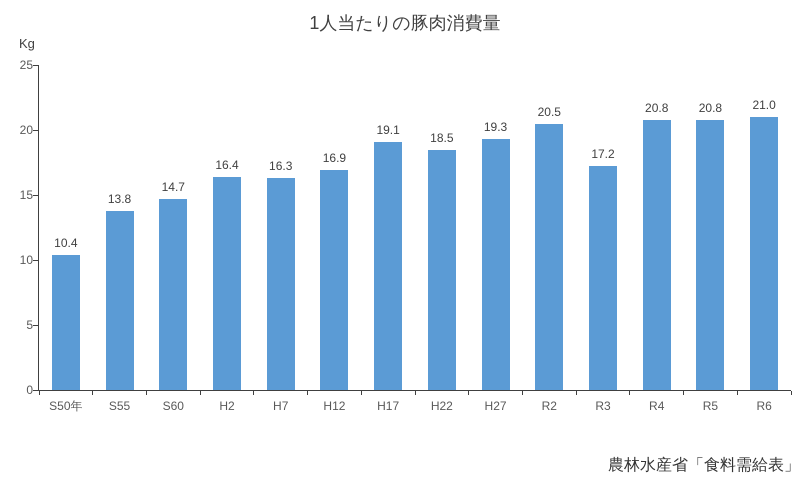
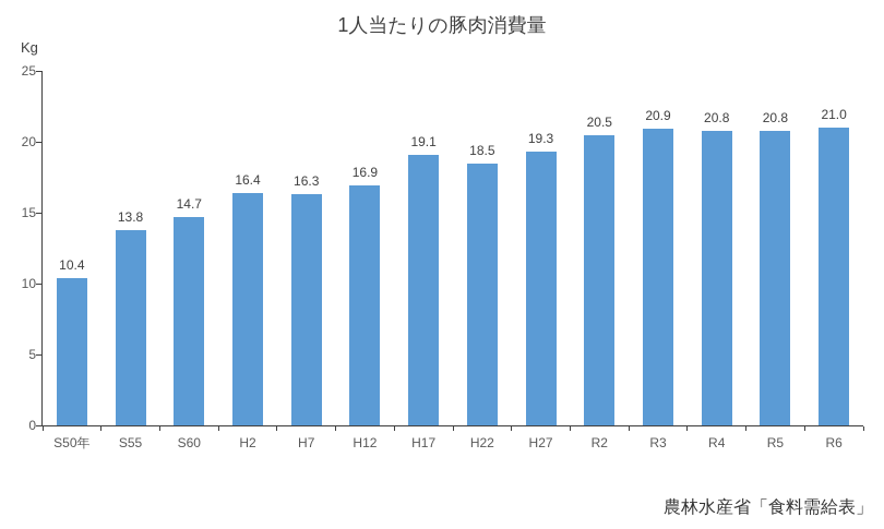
R3: 17.2 -> 20.9
